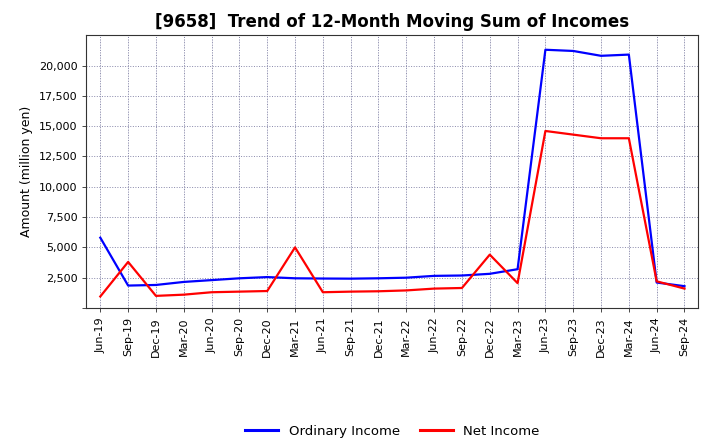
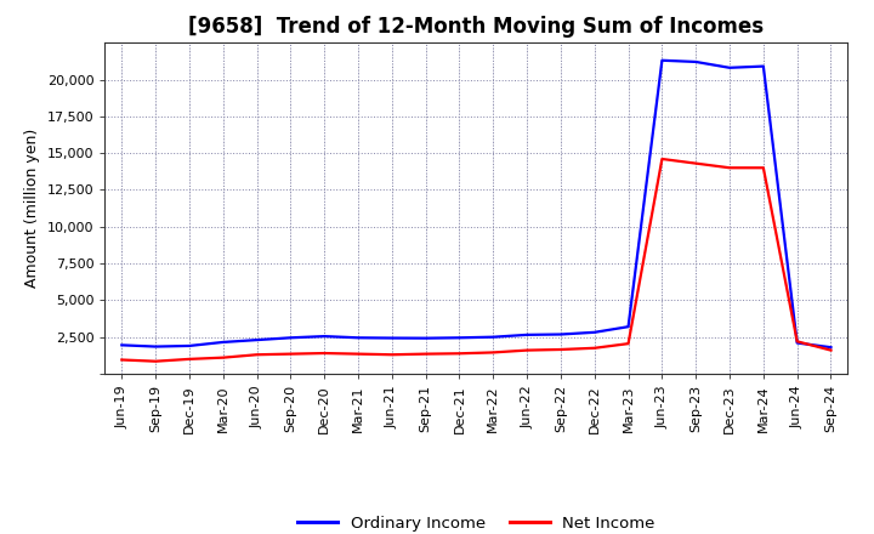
Ordinary Income/Jun-19: 5,800 -> 2,000
Net Income/Sep-19: 3,800 -> 800
Net Income/Mar-21: 5,000 -> 1,400
Net Income/Dec-22: 4,400 -> 1,800
